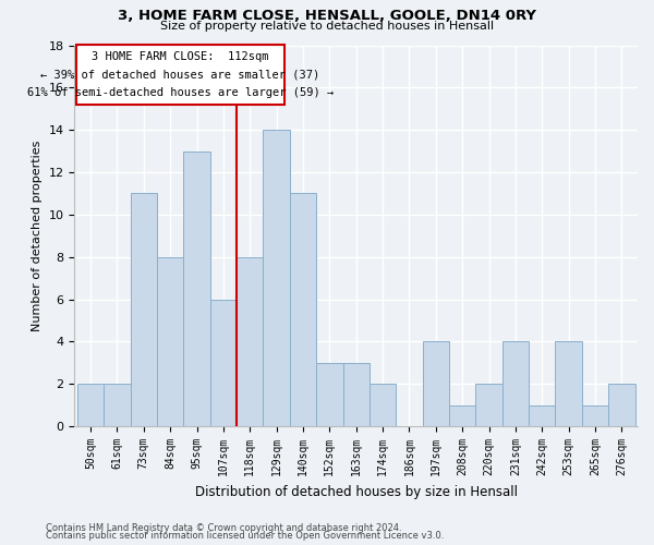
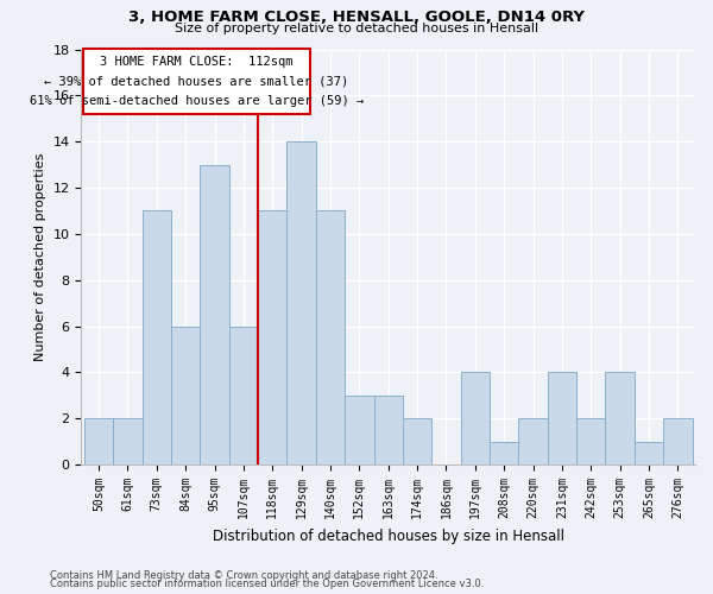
84sqm: 8 -> 6
118sqm: 8 -> 11
242sqm: 1 -> 2
